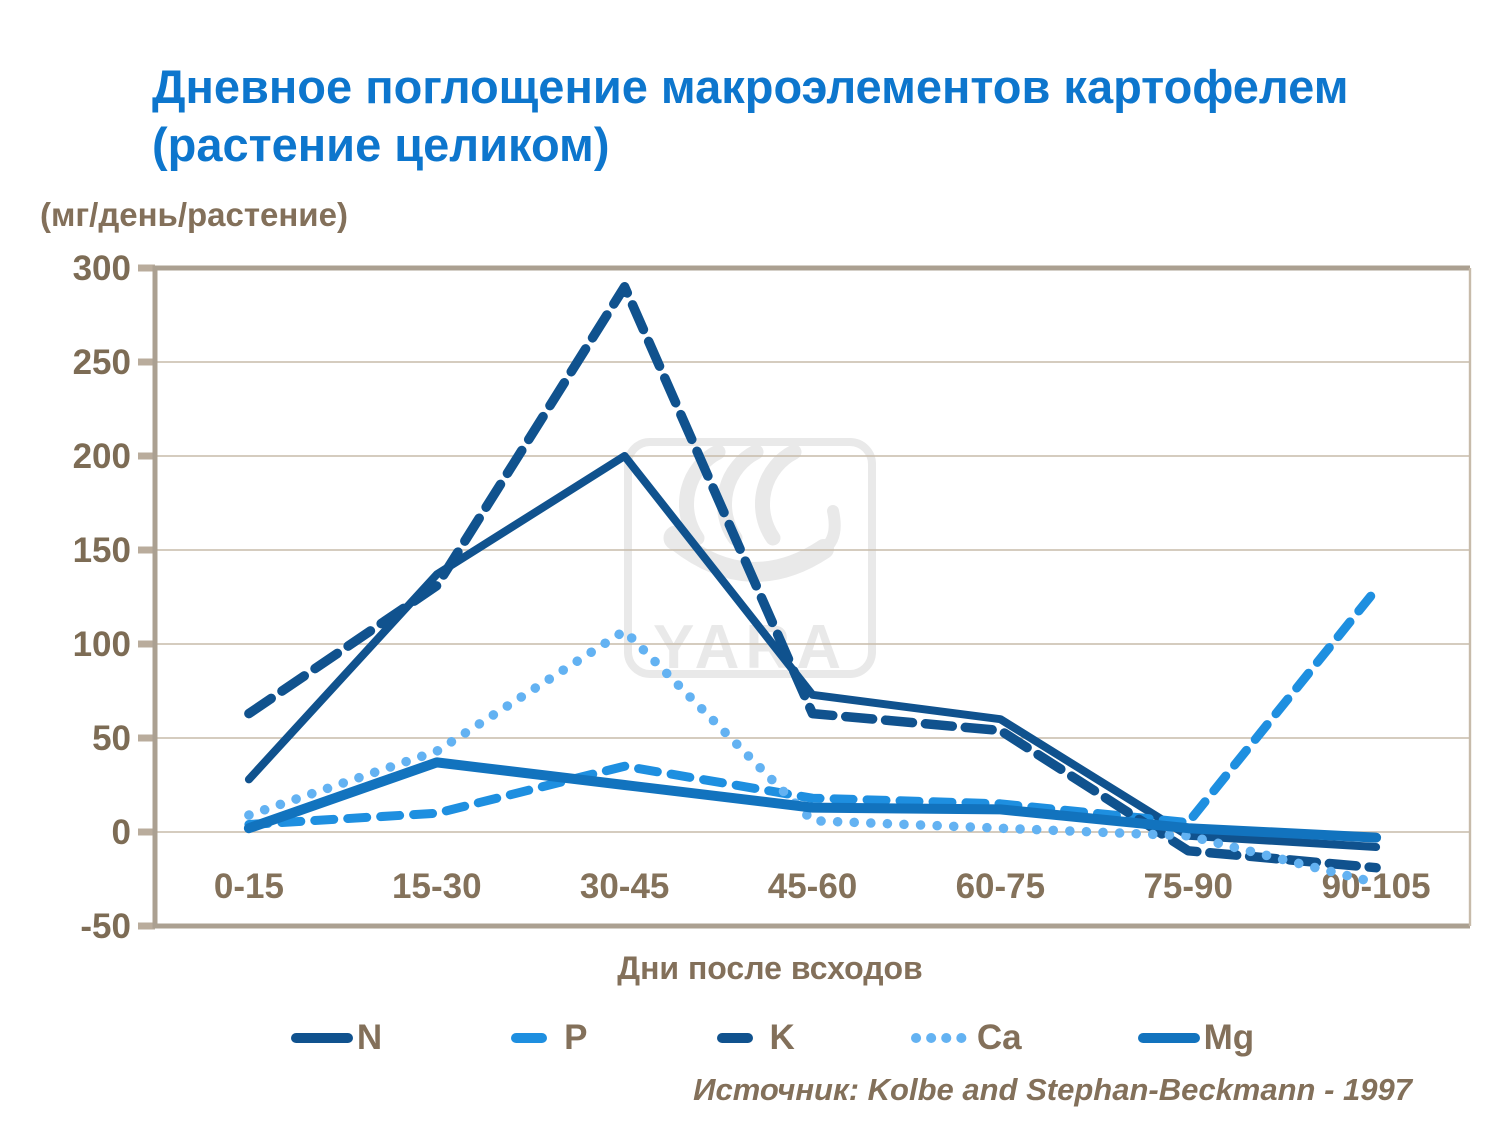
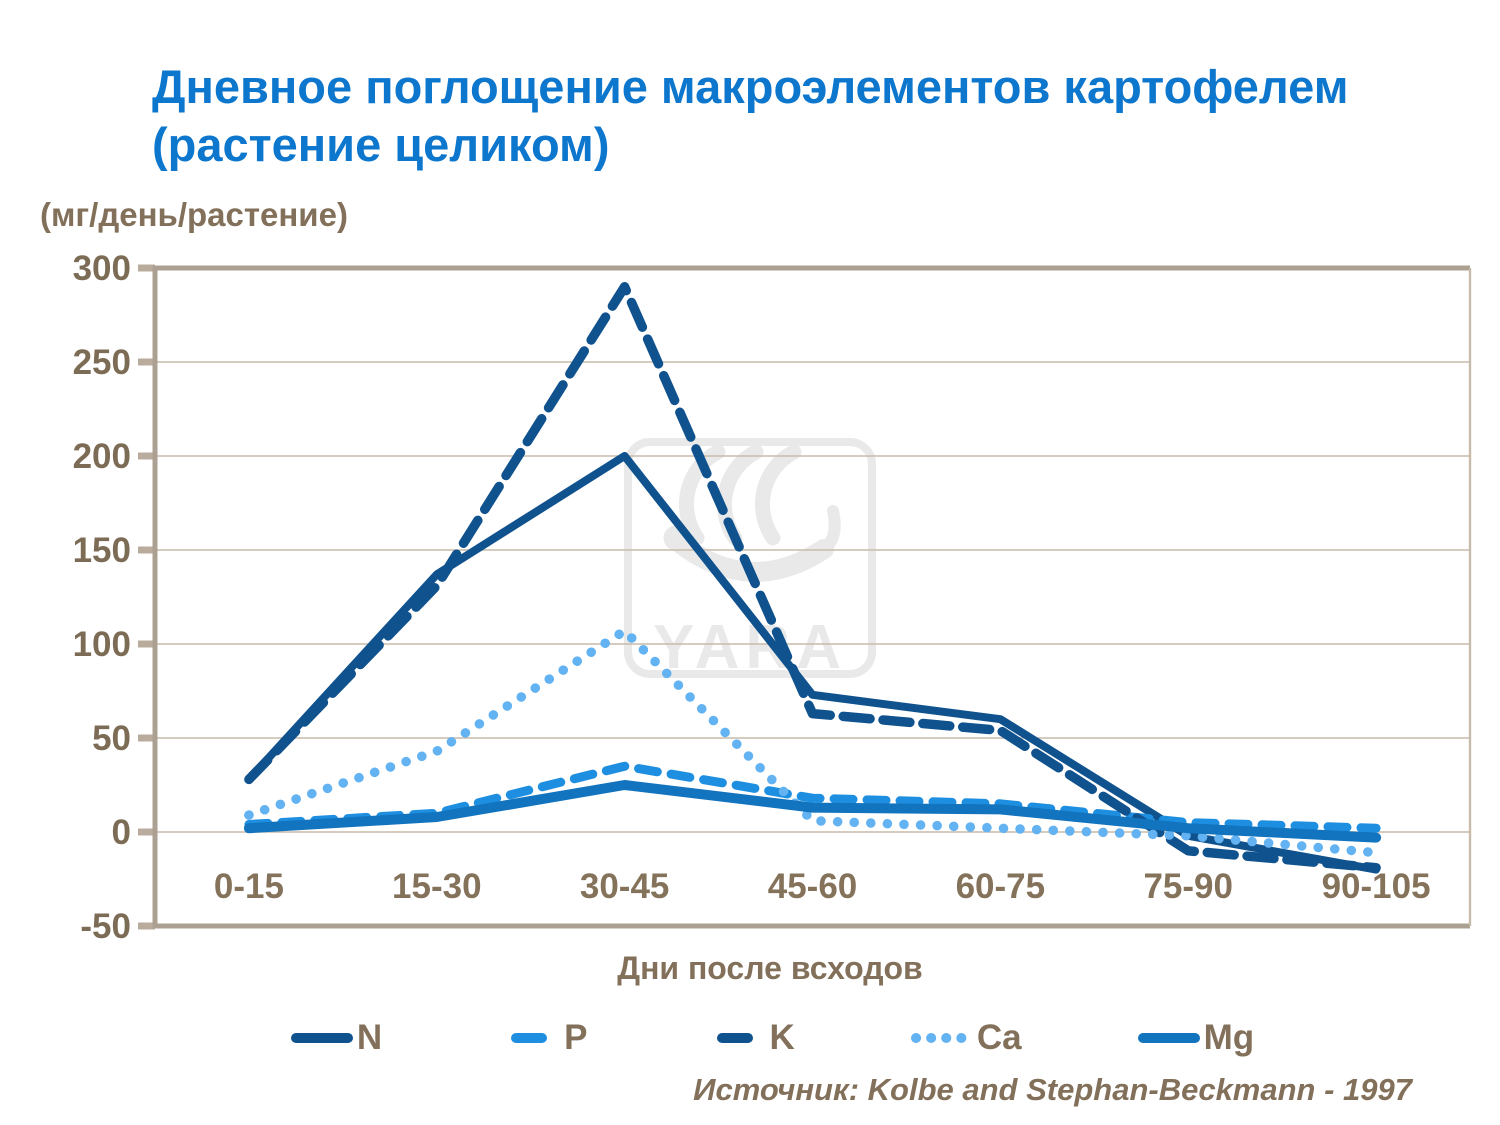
K/0-15: 63 -> 28
Mg/15-30: 37 -> 8
N/90-105: -8 -> -20
P/90-105: 129 -> 2
Ca/90-105: -27 -> -11
